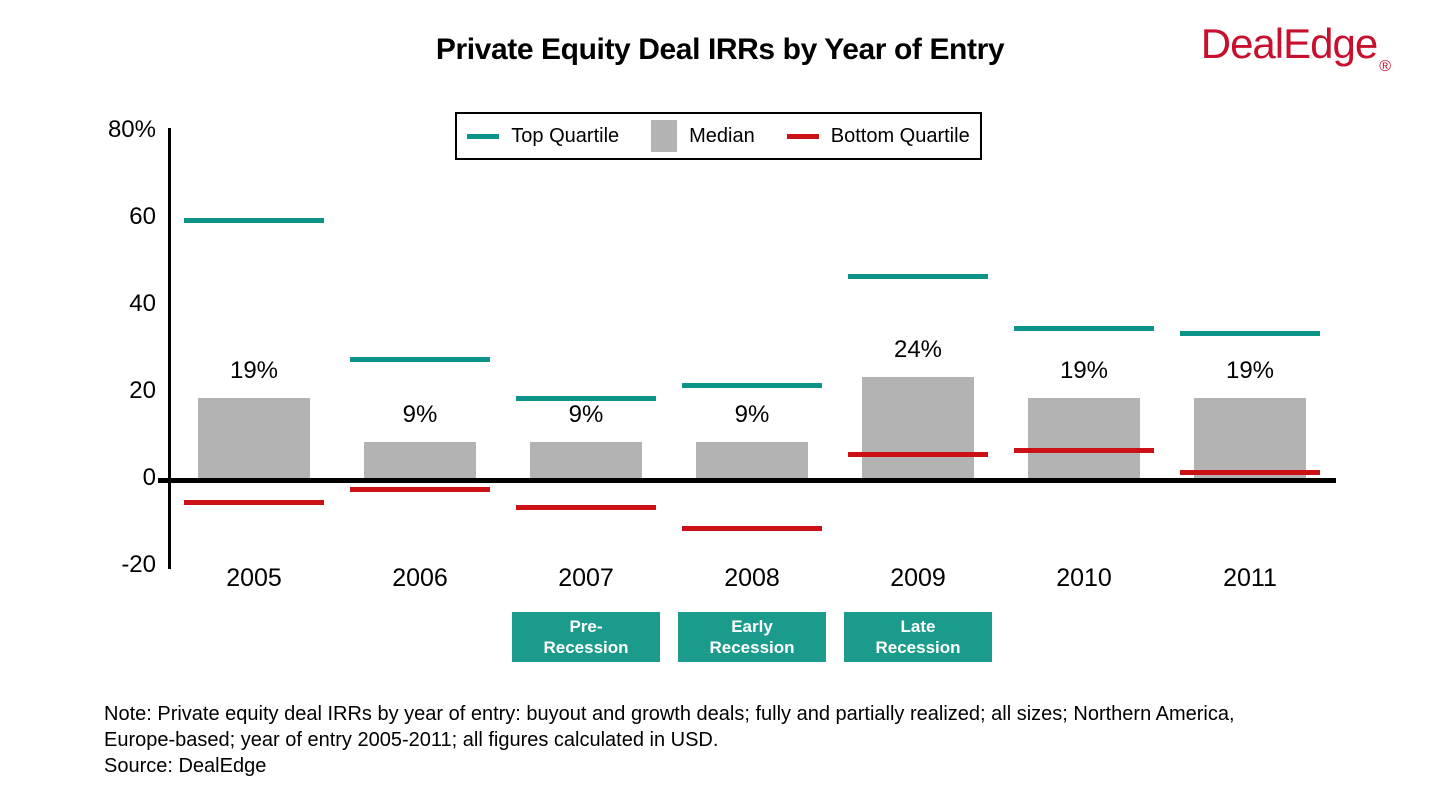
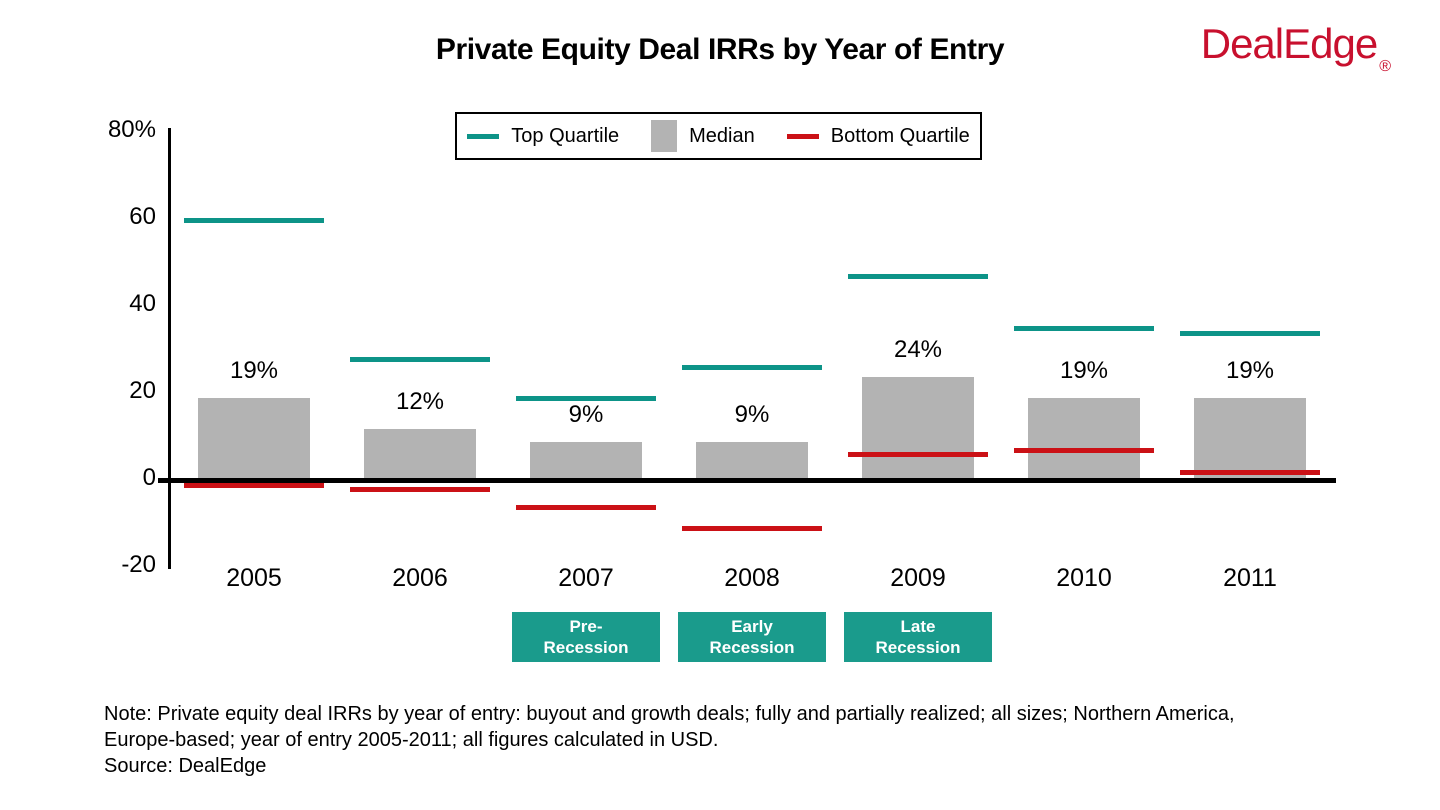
Bottom Quartile/2005: -5% -> -1%
Median/2006: 9% -> 12%
Top Quartile/2008: 22% -> 26%
